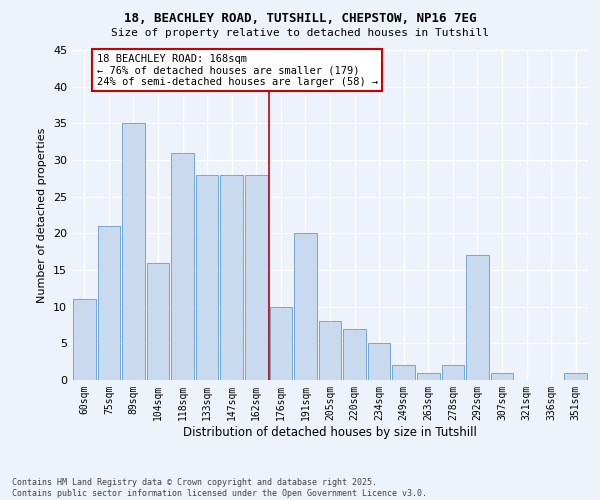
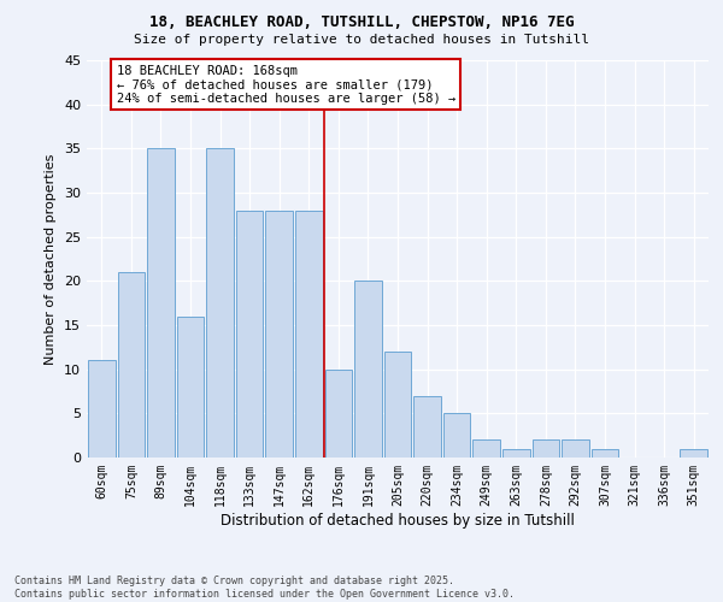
118sqm: 31 -> 35
205sqm: 8 -> 12
292sqm: 17 -> 2
